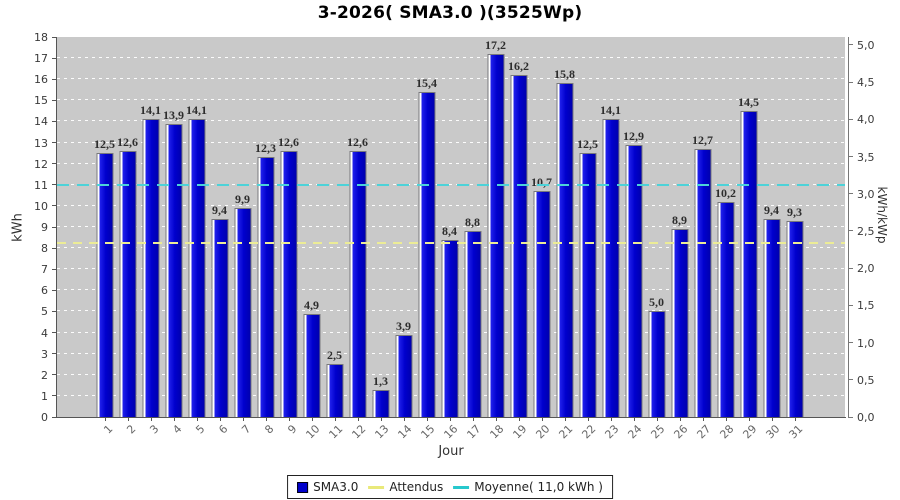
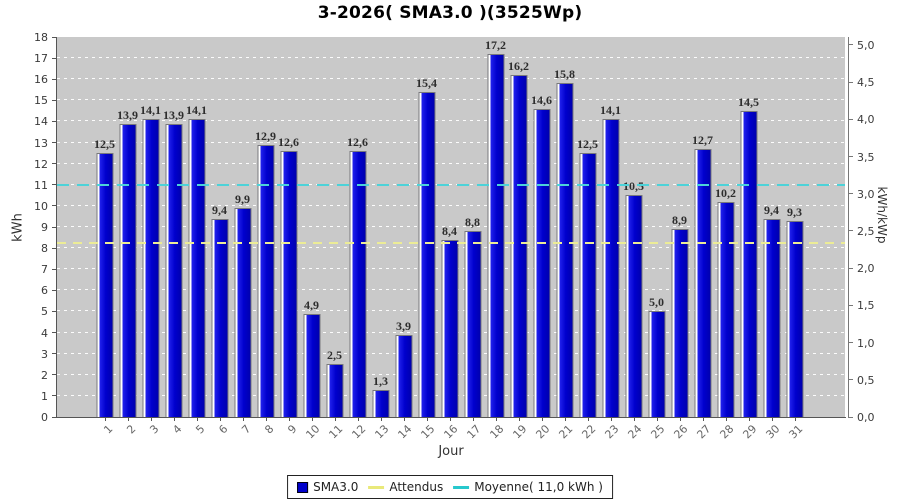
2: 12,6 -> 13,9
8: 12,3 -> 12,9
20: 10,7 -> 14,6
24: 12,9 -> 10,5
